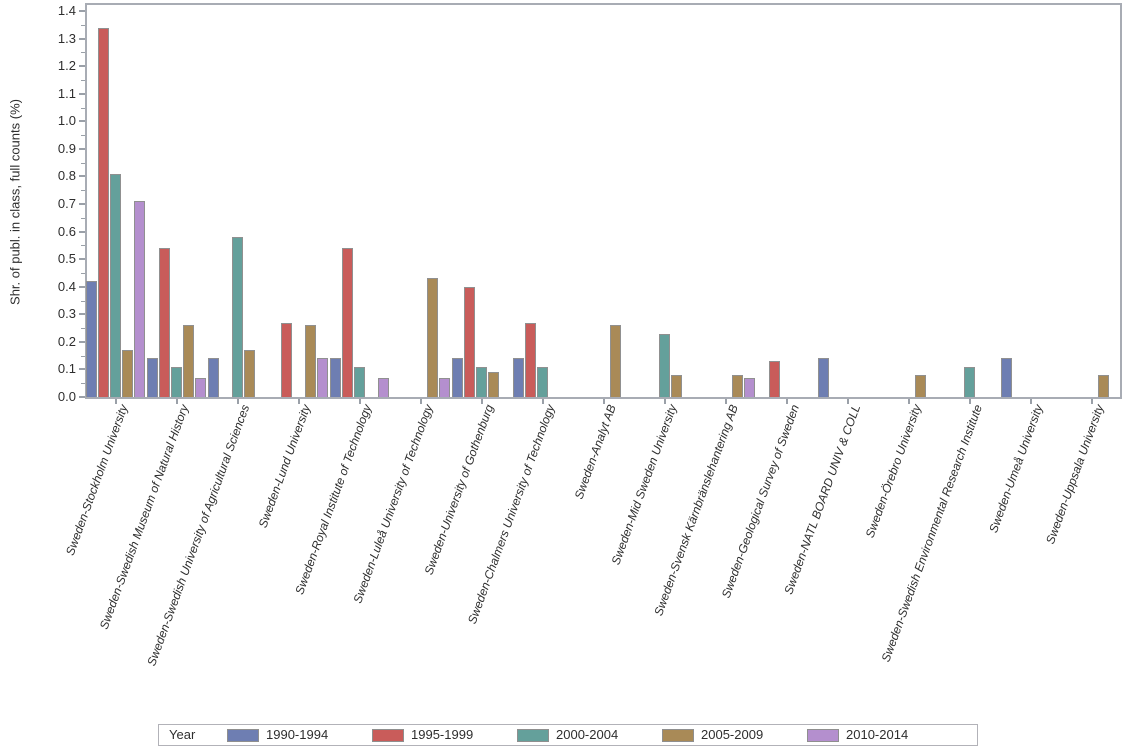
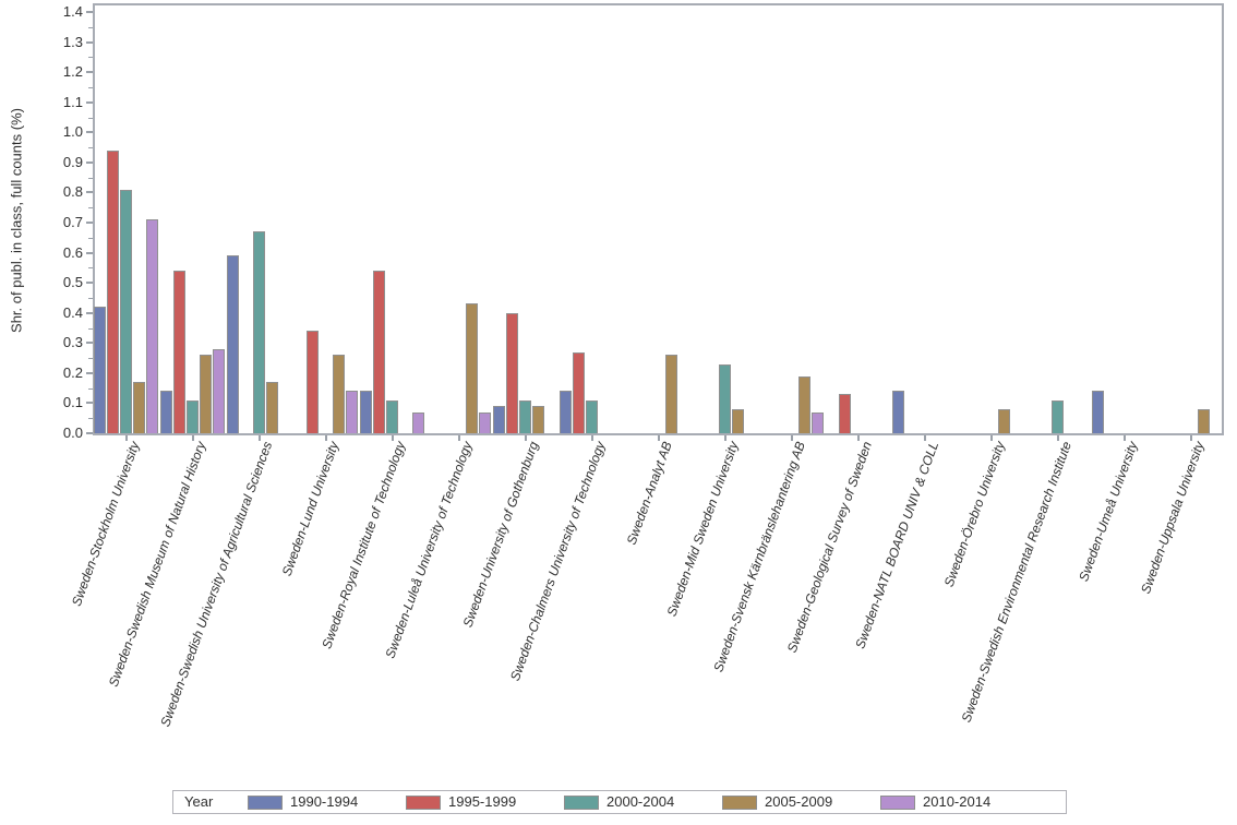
1995-1999/Sweden-Stockholm University: 1.34 -> 0.94
2010-2014/Sweden-Swedish Museum of Natural History: 0.07 -> 0.28
1990-1994/Sweden-Swedish University of Agricultural Sciences: 0.14 -> 0.59
2000-2004/Sweden-Swedish University of Agricultural Sciences: 0.58 -> 0.67
1995-1999/Sweden-Lund University: 0.27 -> 0.34
1990-1994/Sweden-University of Gothenburg: 0.14 -> 0.09
2005-2009/Sweden-Svensk Kärnbränslehantering AB: 0.08 -> 0.19
